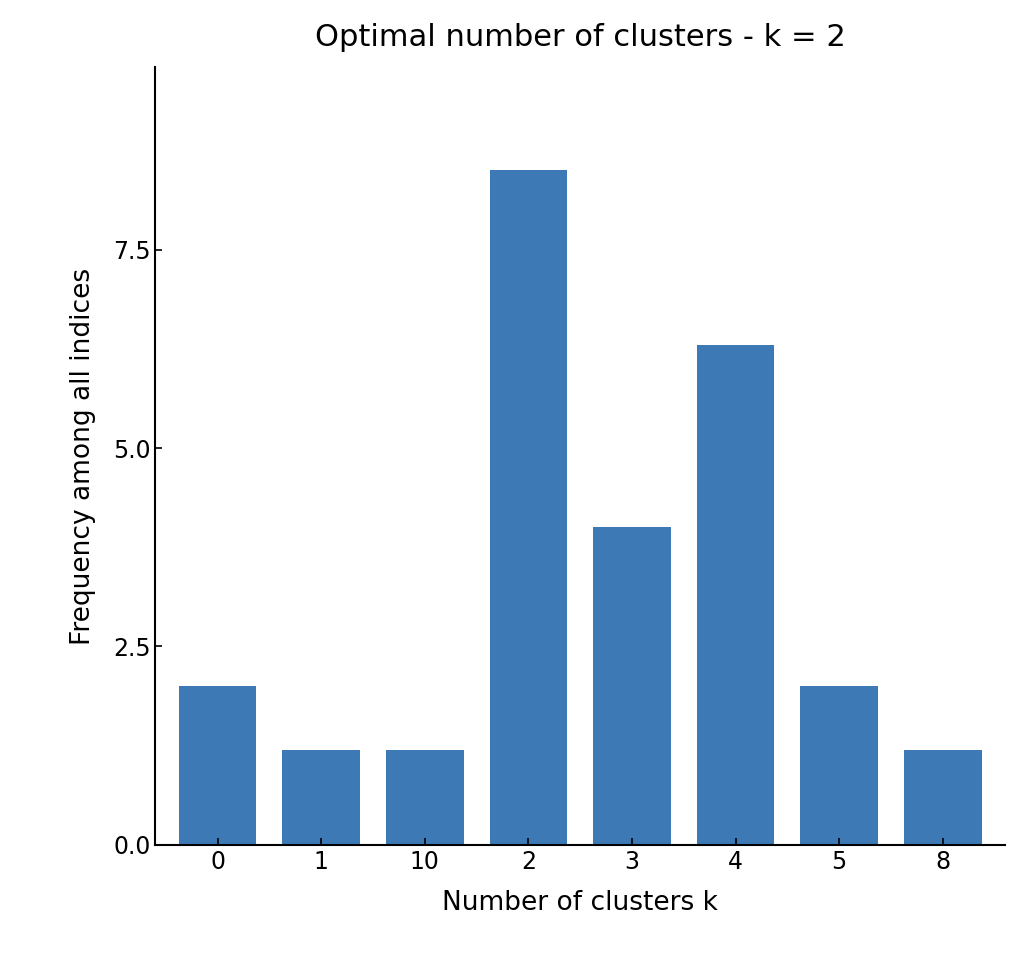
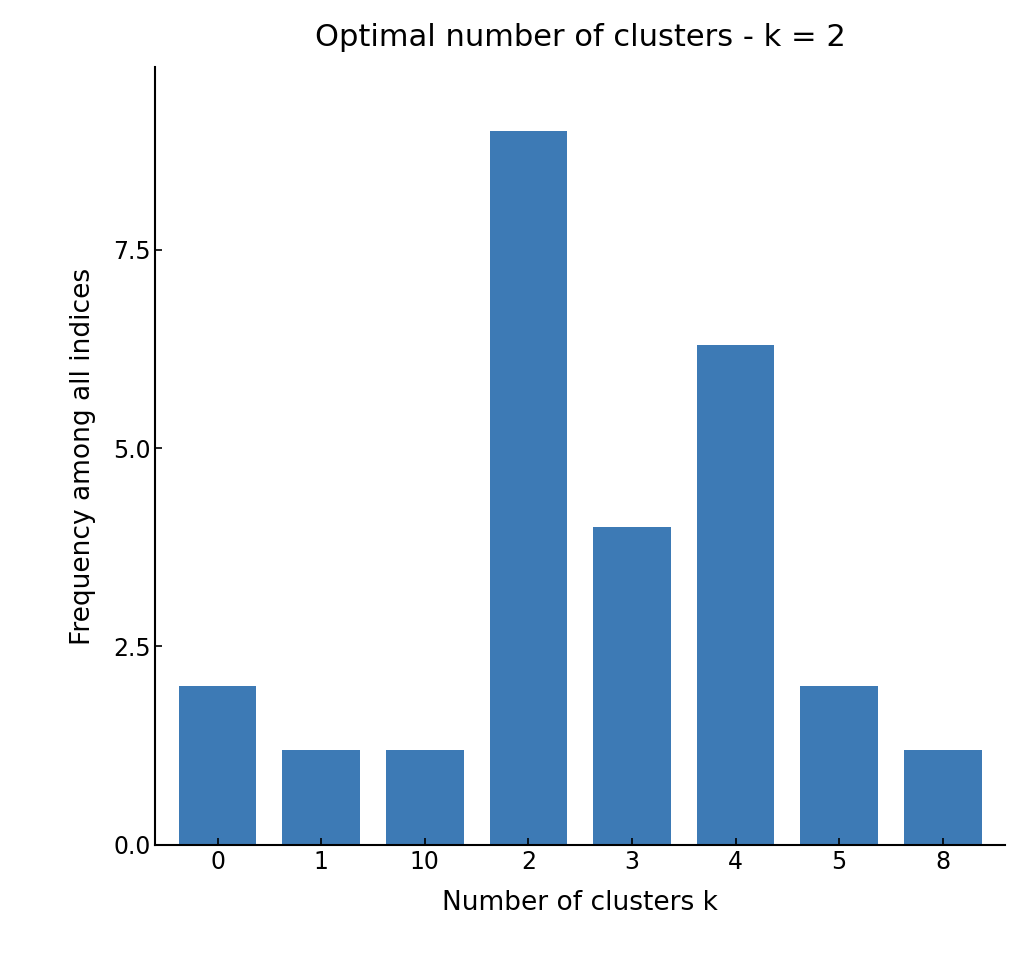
2: 8.5 -> 9.0
